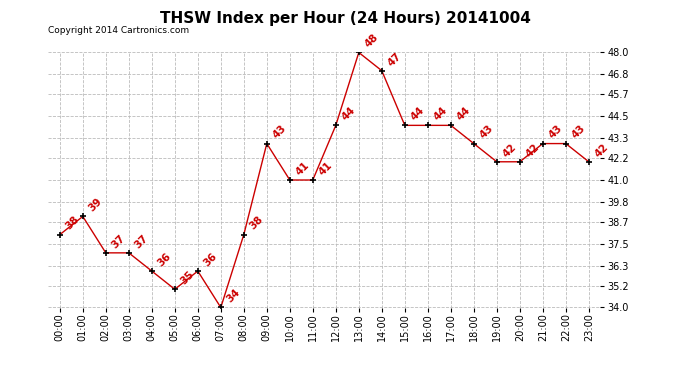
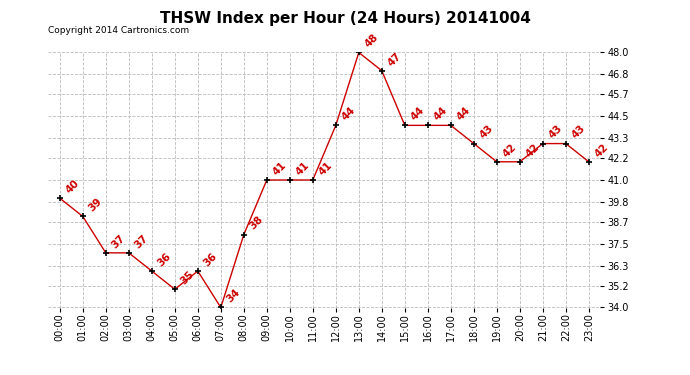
00:00: 38 -> 40
09:00: 43 -> 41
